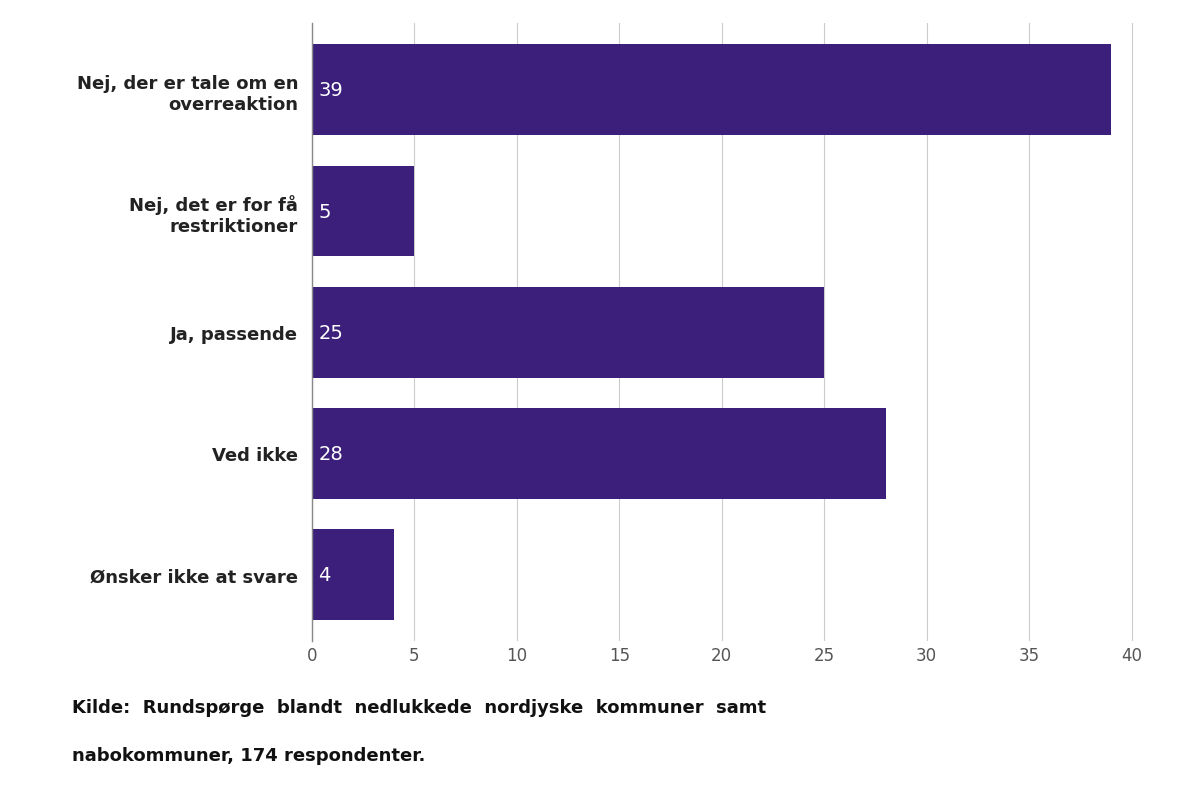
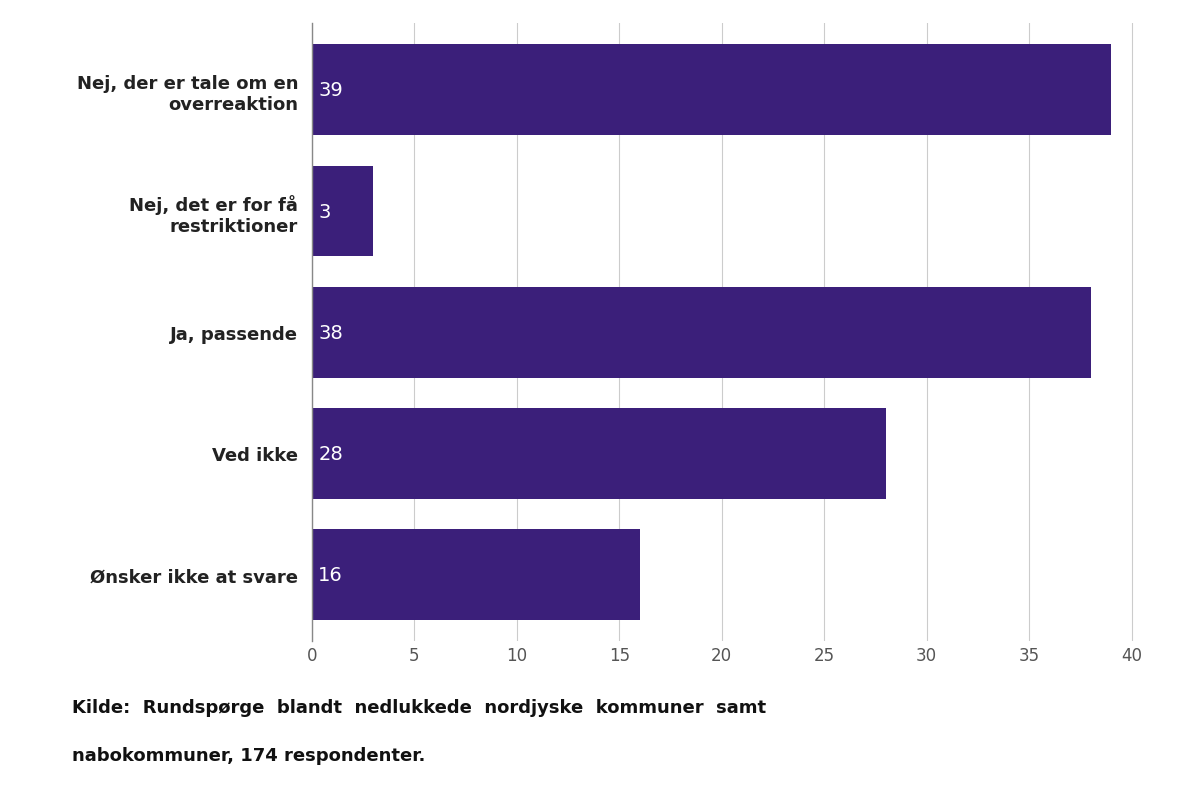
Nej, det er for få restriktioner: 5 -> 3
Ja, passende: 25 -> 38
Ønsker ikke at svare: 4 -> 16
